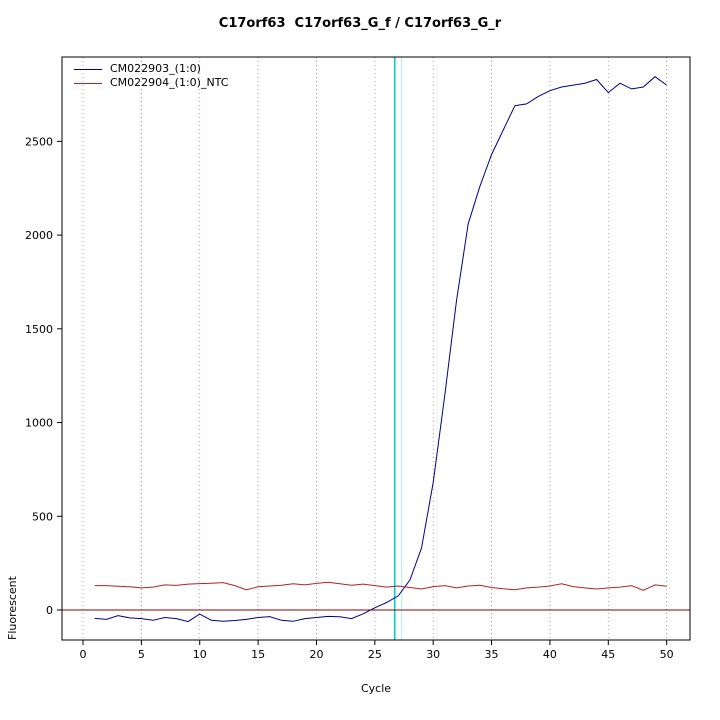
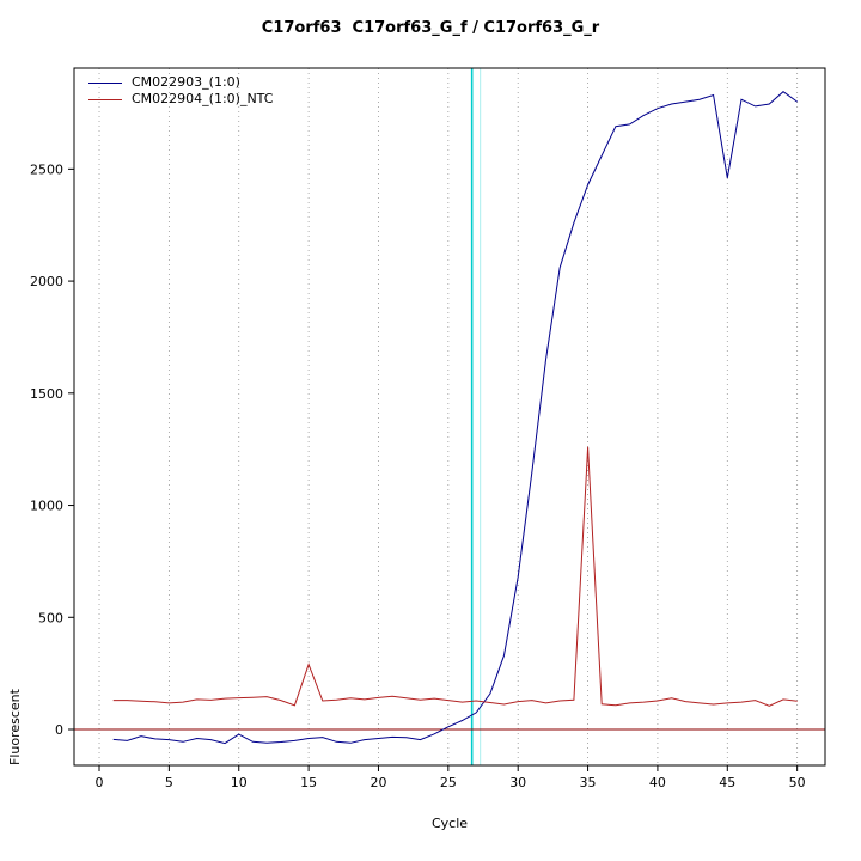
CM022904_(1:0)_NTC/15: 120 -> 290
CM022904_(1:0)_NTC/35: 120 -> 1260
CM022903_(1:0)/45: 2760 -> 2460
